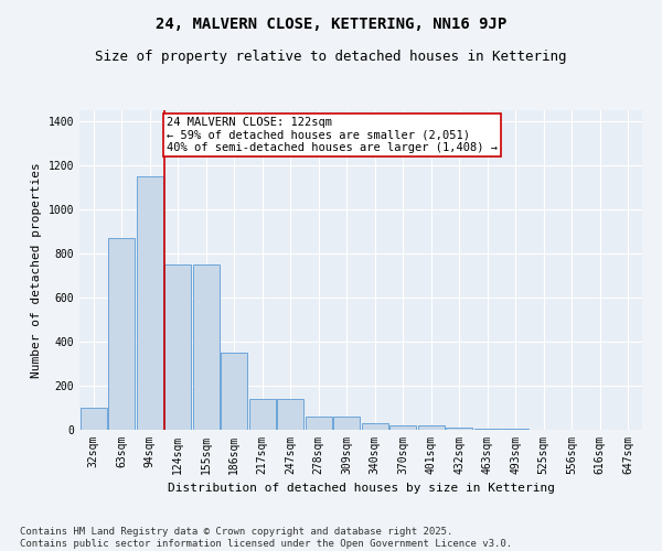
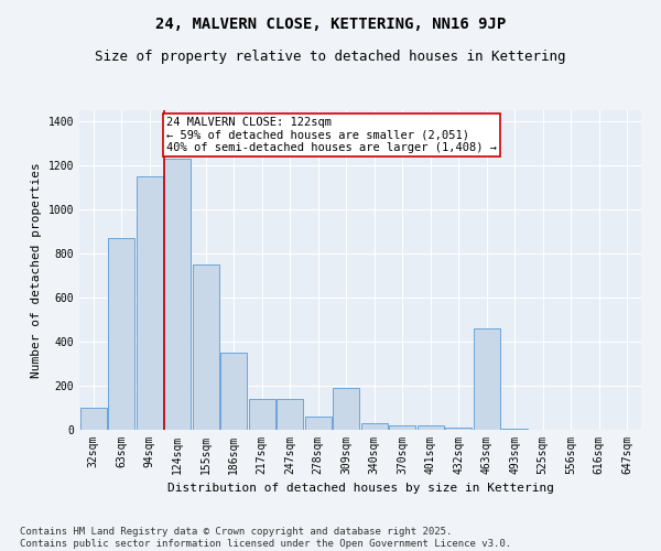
124sqm: 750 -> 1230
309sqm: 60 -> 190
463sqm: 0 -> 460
